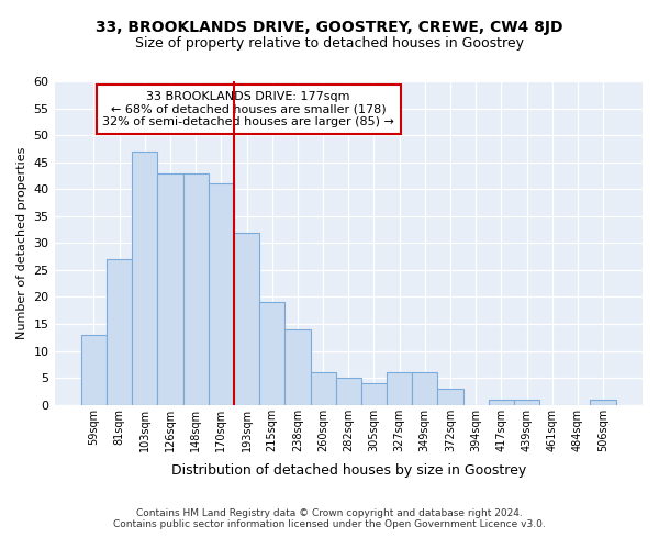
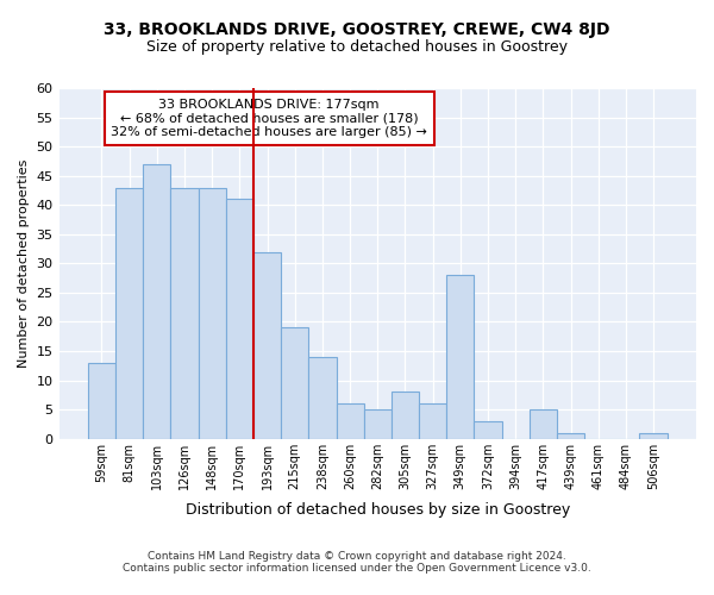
81sqm: 27 -> 43
305sqm: 4 -> 8
349sqm: 6 -> 28
417sqm: 1 -> 5
